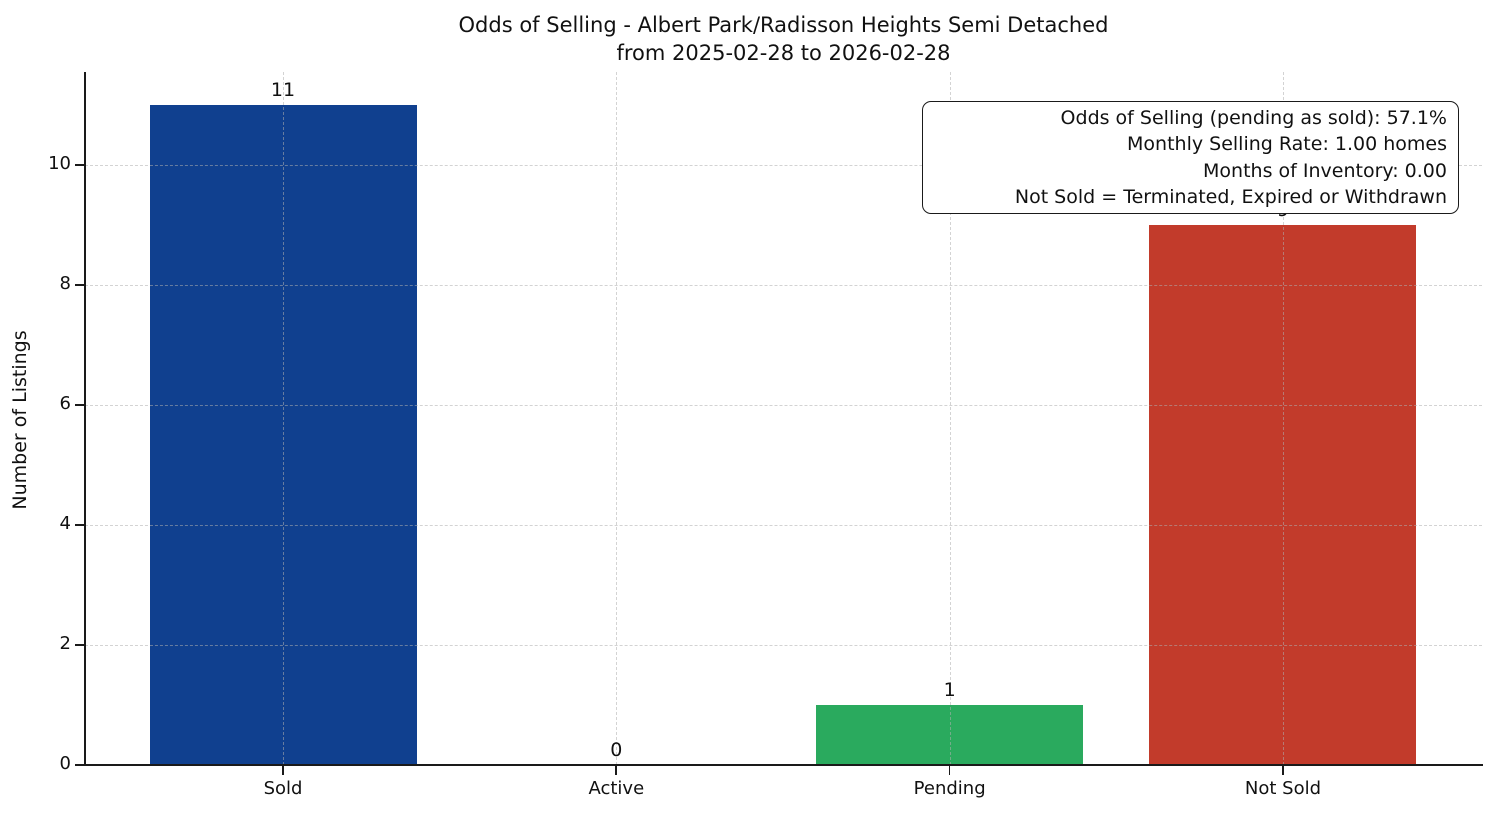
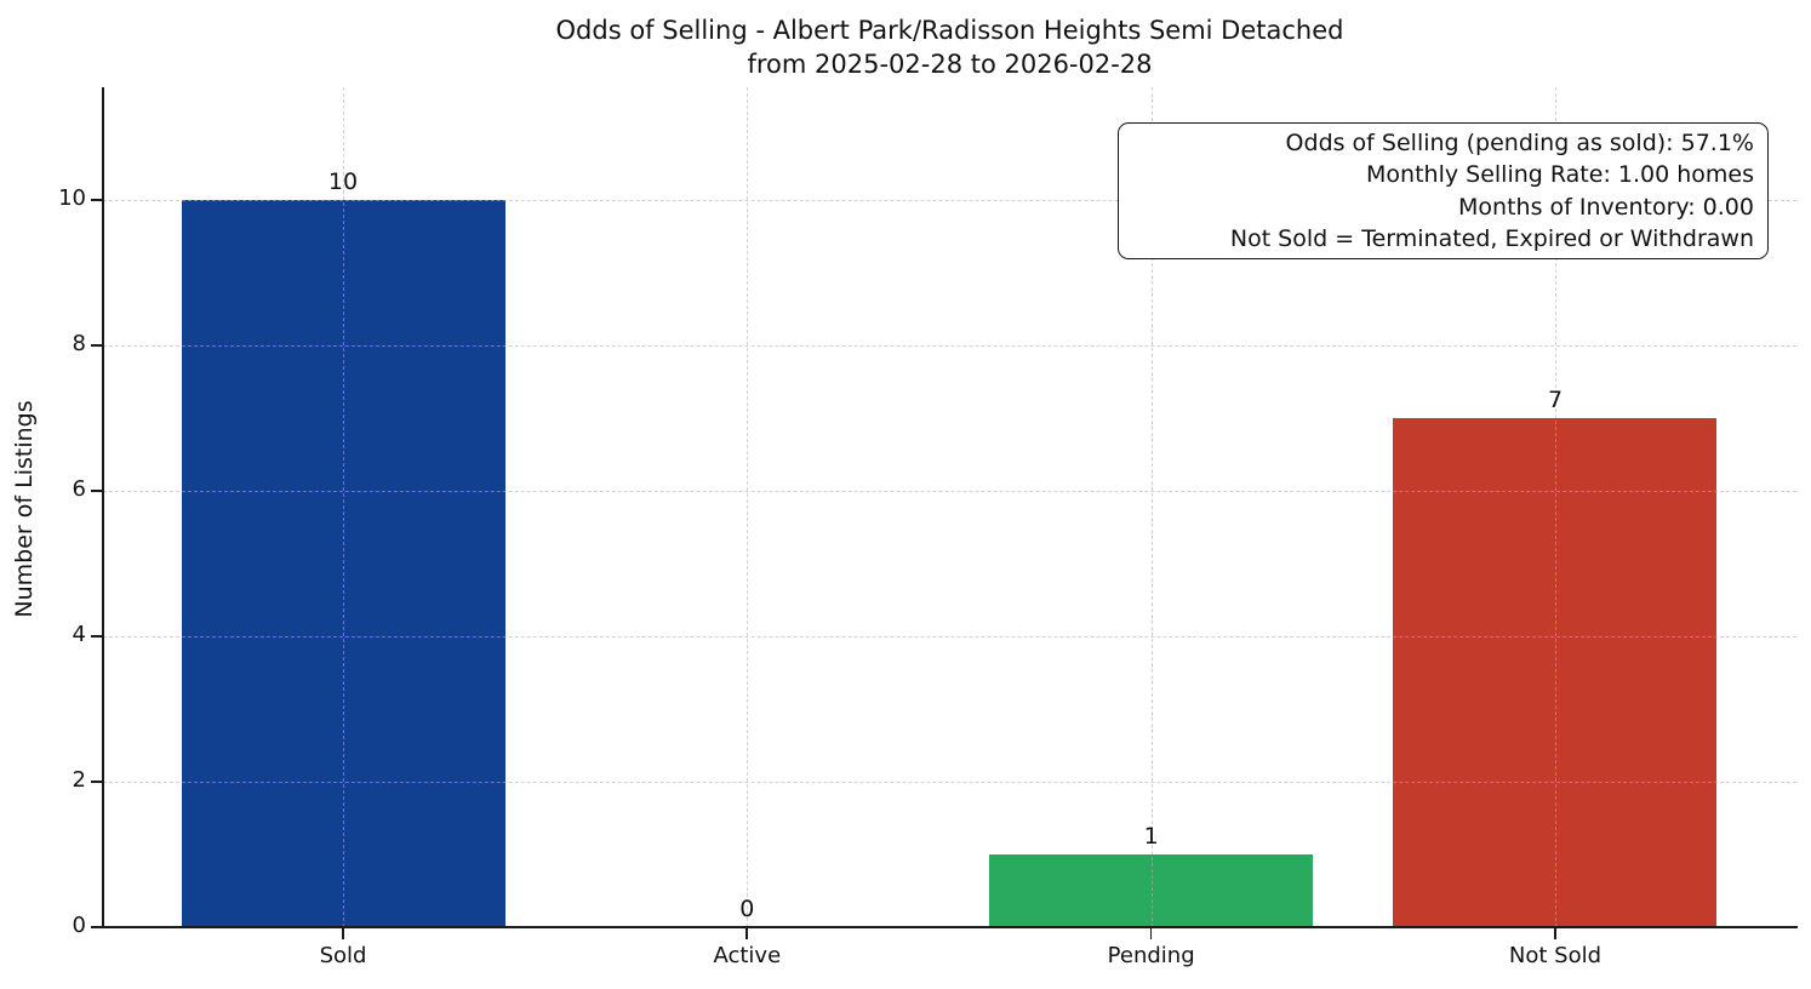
Sold: 11 -> 10
Not Sold: 9 -> 7
